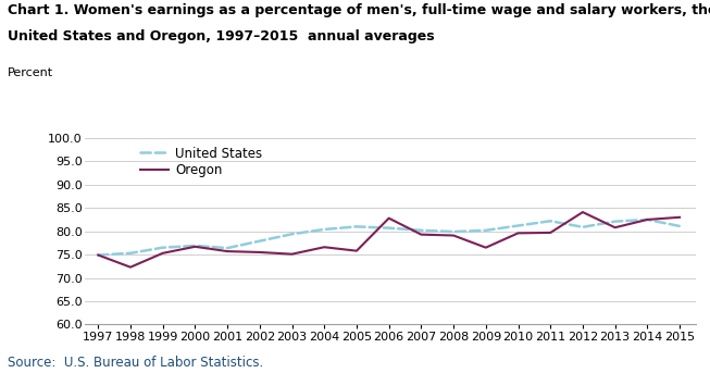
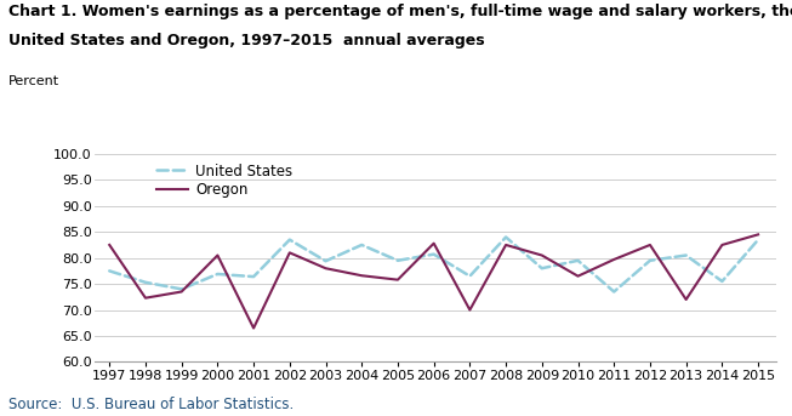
United States/1997: 74.9 -> 77.5
Oregon/1997: 74.9 -> 82.5
United States/1999: 76.5 -> 74.0
Oregon/1999: 75.3 -> 73.5
Oregon/2000: 76.7 -> 80.5
Oregon/2001: 75.7 -> 66.5
United States/2002: 77.9 -> 83.5
Oregon/2002: 75.5 -> 81.0
Oregon/2003: 75.1 -> 78.0
United States/2004: 80.4 -> 82.5
United States/2005: 81.0 -> 79.5
United States/2007: 80.2 -> 76.5
Oregon/2007: 79.3 -> 70.0
United States/2008: 79.9 -> 84.0
Oregon/2008: 79.1 -> 82.5
United States/2009: 80.2 -> 78.0
Oregon/2009: 76.5 -> 80.5
United States/2010: 81.2 -> 79.5
Oregon/2010: 79.6 -> 76.5
United States/2011: 82.2 -> 73.5
United States/2012: 80.9 -> 79.5
Oregon/2012: 84.1 -> 82.5
United States/2013: 82.1 -> 80.5
Oregon/2013: 80.8 -> 72.0
United States/2014: 82.5 -> 75.5
United States/2015: 81.1 -> 83.5
Oregon/2015: 83.0 -> 84.5
